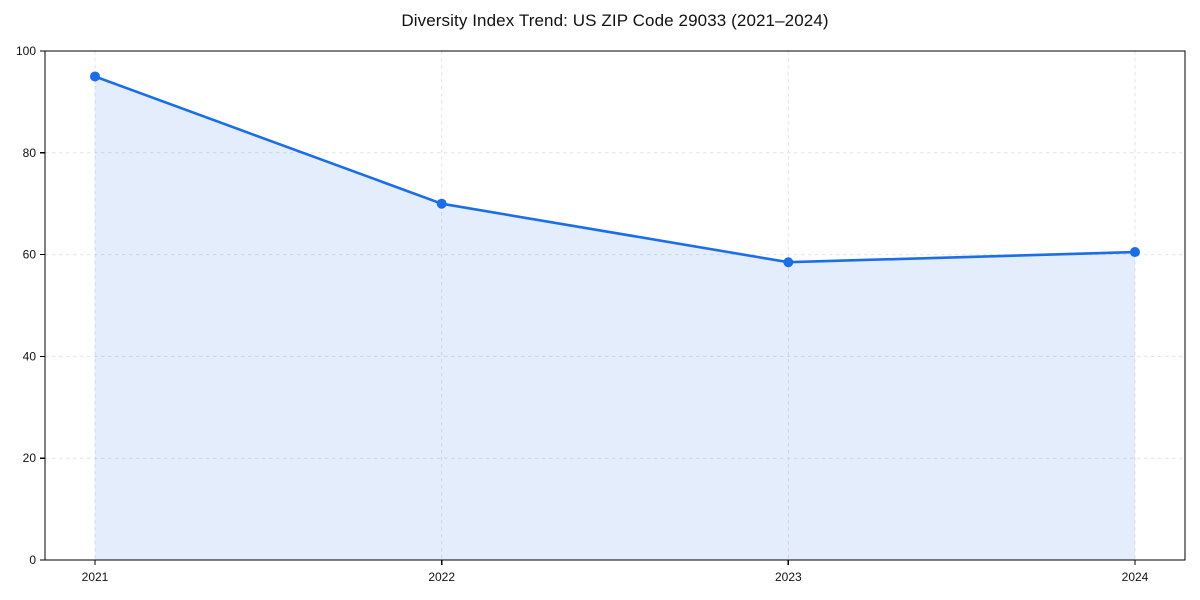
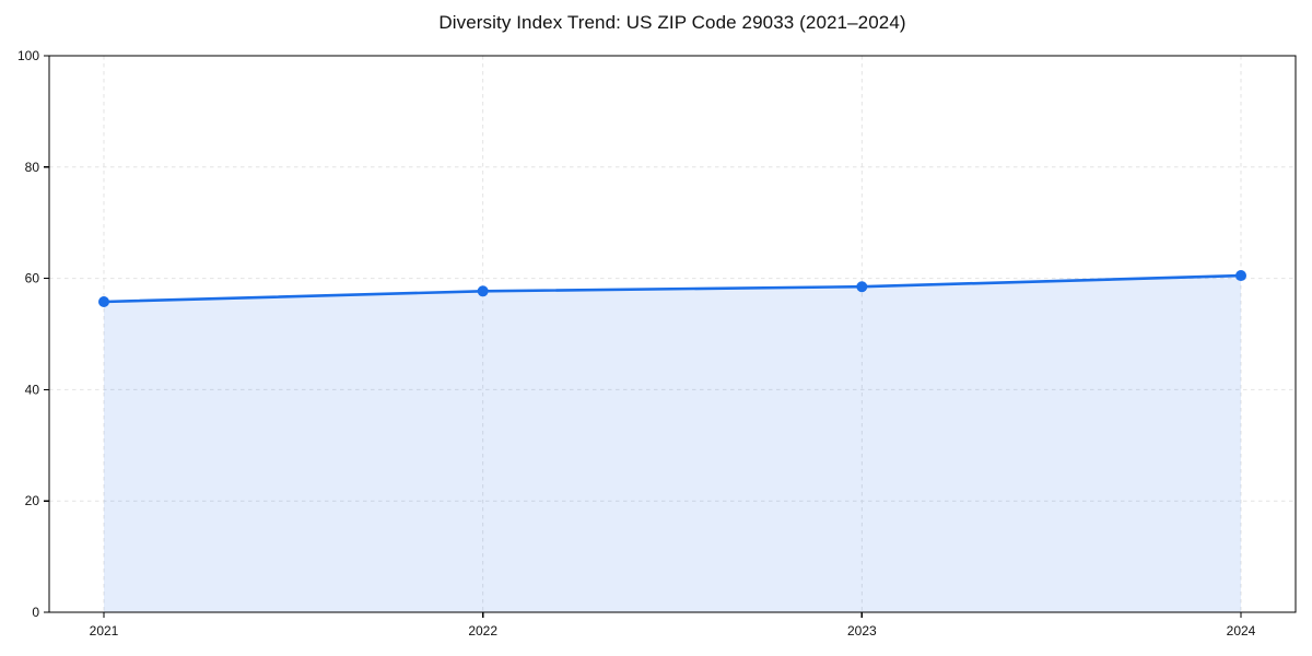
2021: 95 -> 56
2022: 70 -> 58
